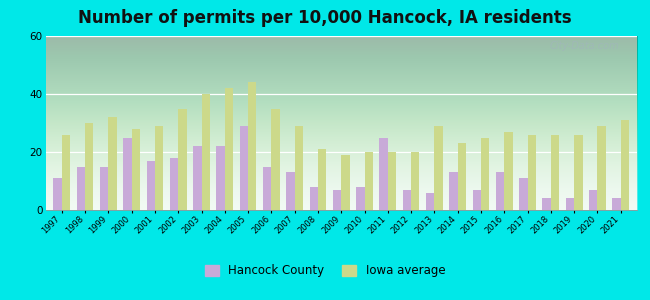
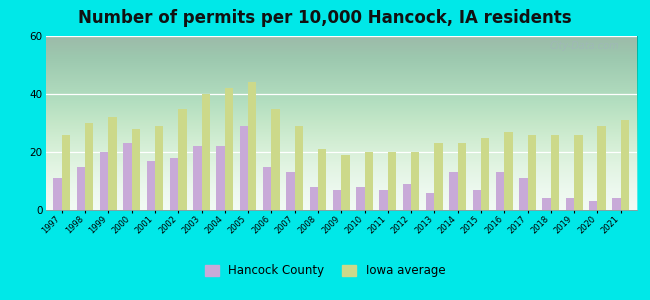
Hancock County/1999: 15 -> 20
Hancock County/2000: 25 -> 23
Hancock County/2011: 25 -> 7
Hancock County/2012: 7 -> 9
Iowa average/2013: 29 -> 23
Hancock County/2020: 7 -> 3
